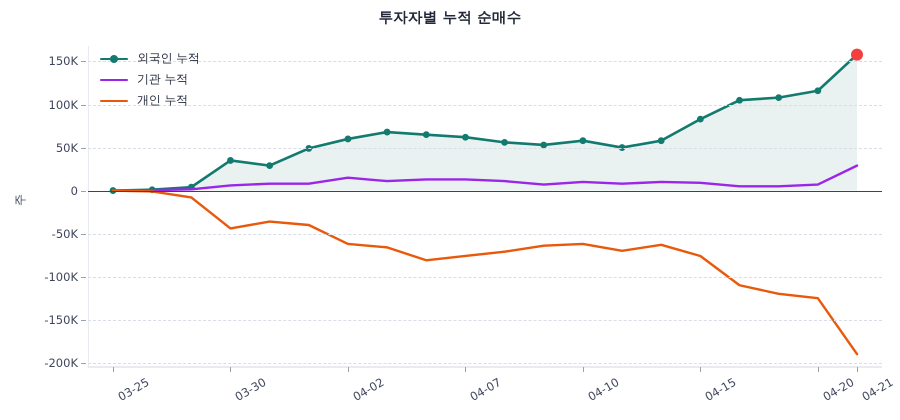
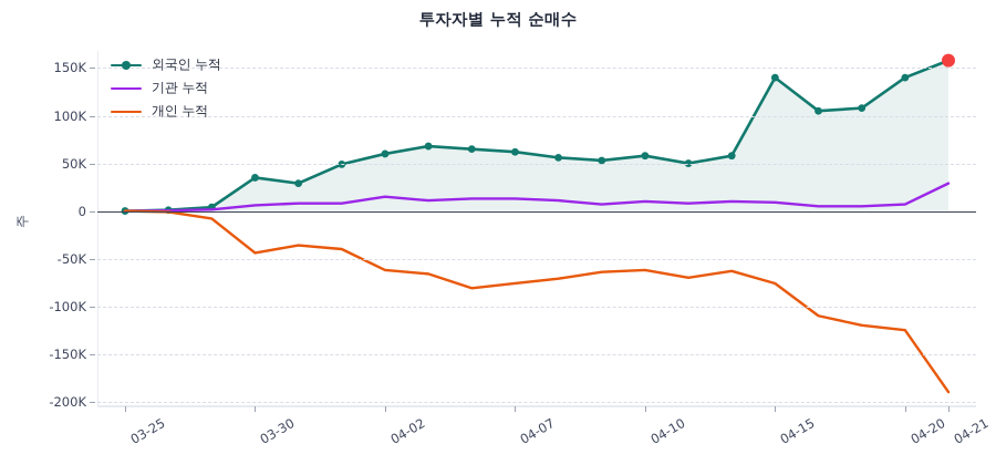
외국인 누적/04-15: 80K -> 140K
외국인 누적/04-20: 120K -> 140K
